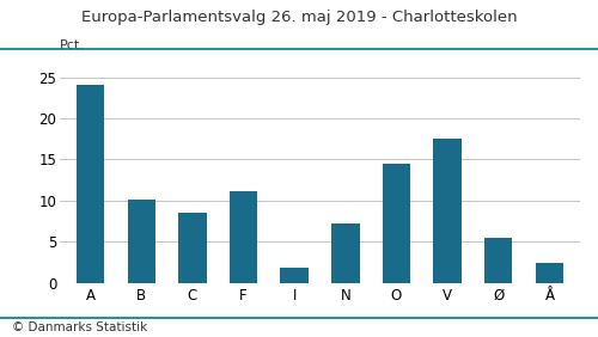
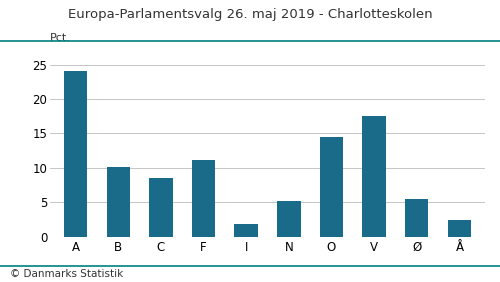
N: 7.2 -> 5.2
